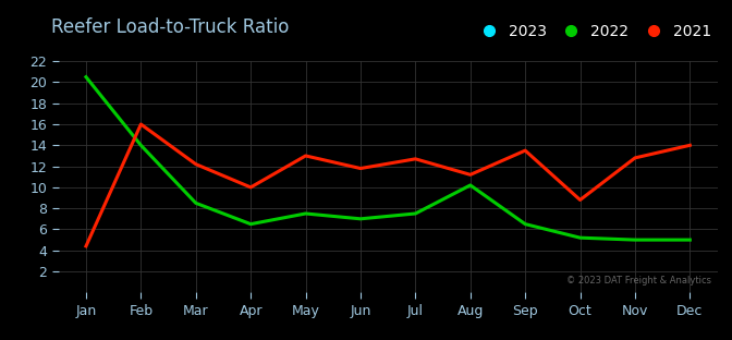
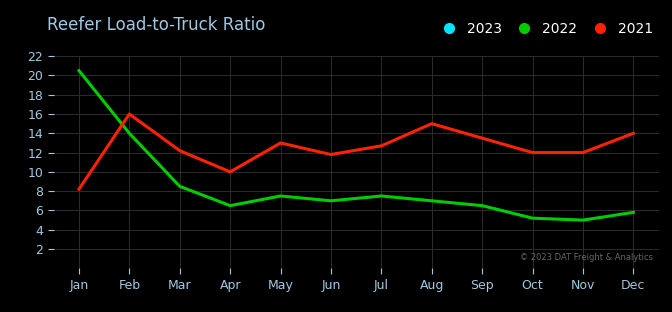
2021/Jan: 4.4 -> 8.2
2022/Aug: 10.2 -> 7.0
2021/Aug: 11.2 -> 15.0
2021/Oct: 8.8 -> 12.0
2021/Nov: 12.8 -> 12.0
2022/Dec: 5.0 -> 5.8
